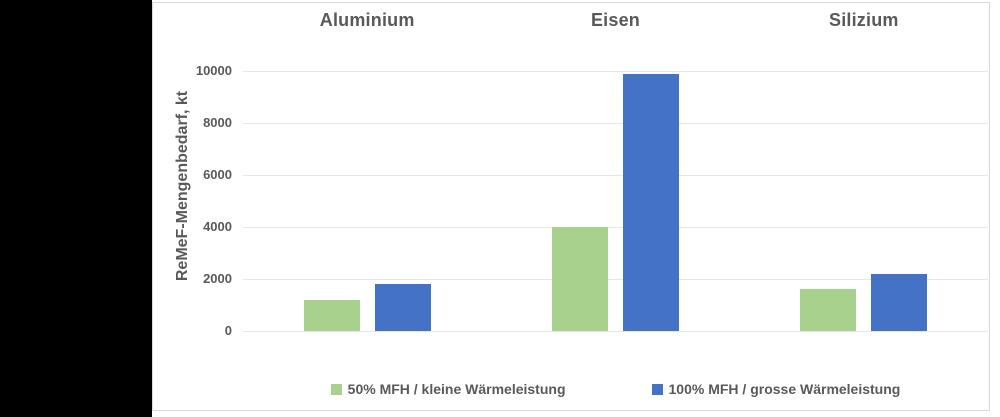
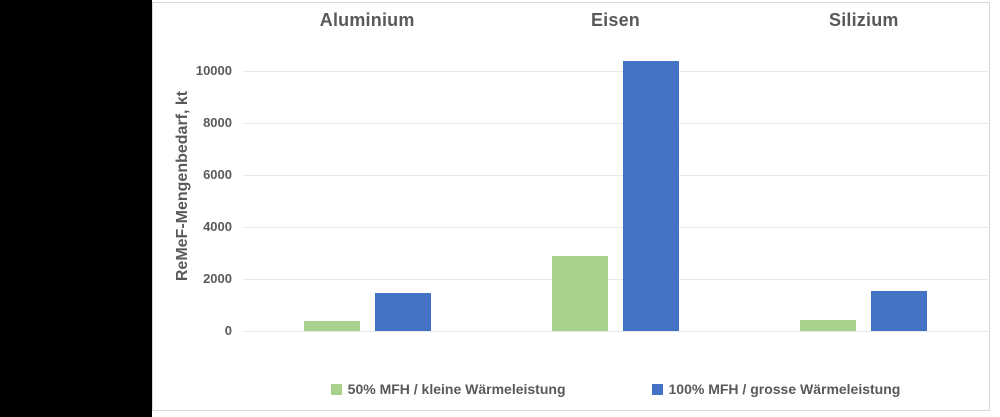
50% MFH / kleine Wärmeleistung/Aluminium: 1200 -> 400
100% MFH / grosse Wärmeleistung/Aluminium: 1800 -> 1400
50% MFH / kleine Wärmeleistung/Eisen: 4000 -> 2900
100% MFH / grosse Wärmeleistung/Eisen: 9900 -> 10400
50% MFH / kleine Wärmeleistung/Silizium: 1600 -> 400
100% MFH / grosse Wärmeleistung/Silizium: 2200 -> 1500
